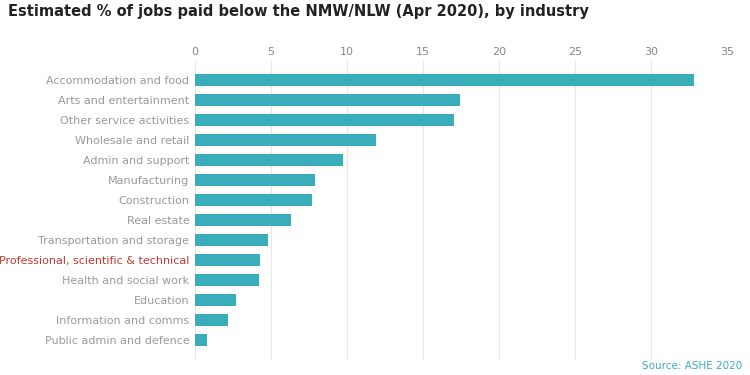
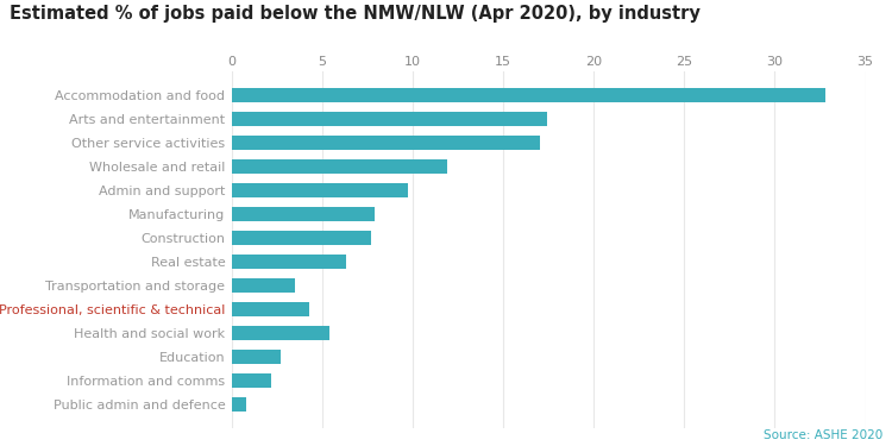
Transportation and storage: 4.8 -> 3.5
Health and social work: 4.2 -> 5.4
